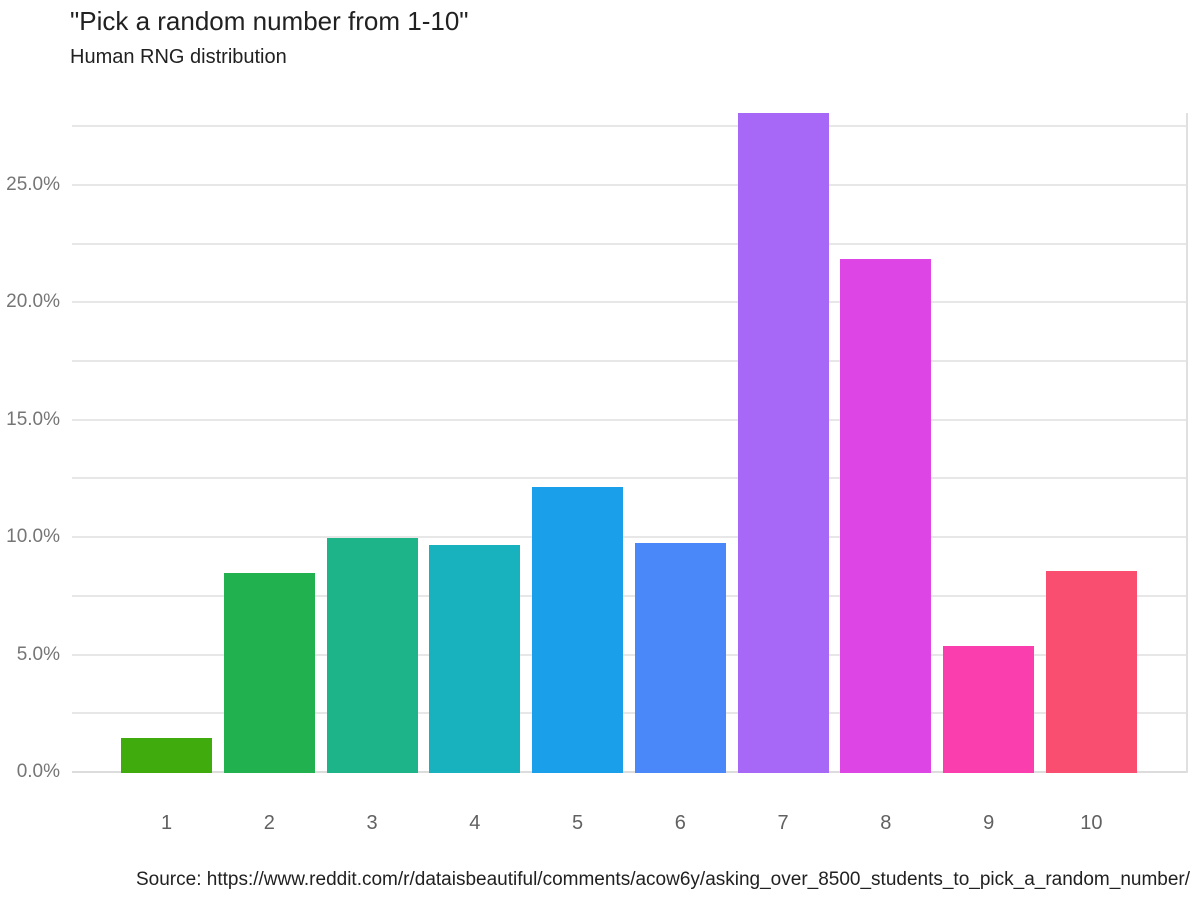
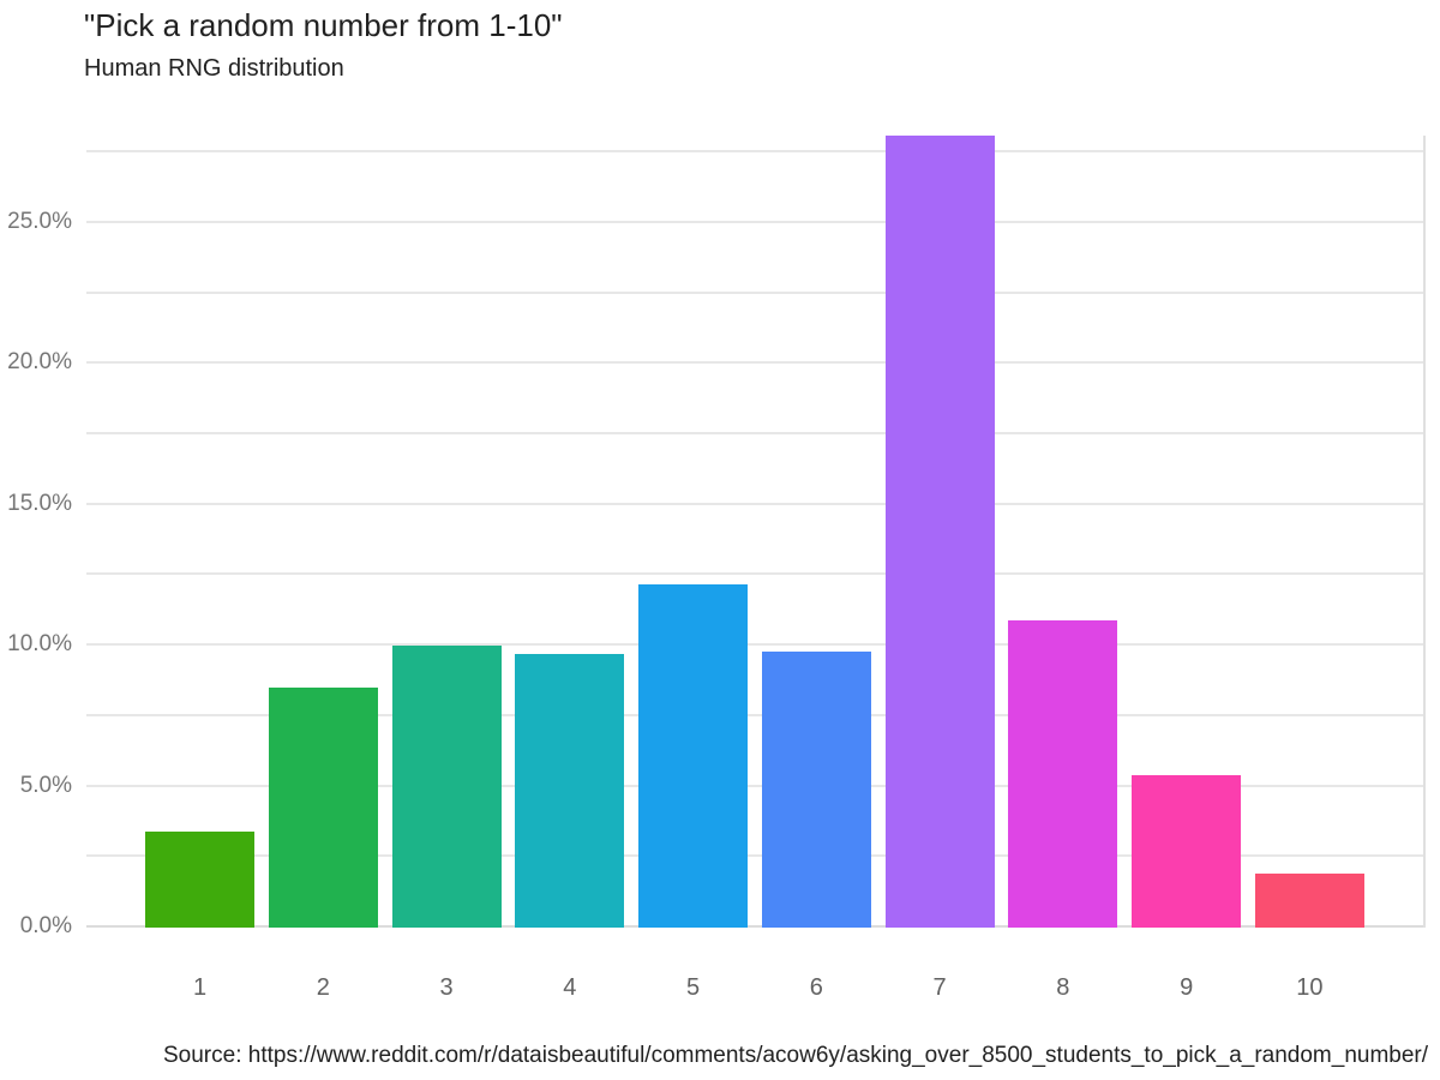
1: 1.5% -> 3.4%
8: 21.9% -> 10.9%
10: 8.6% -> 1.9%
